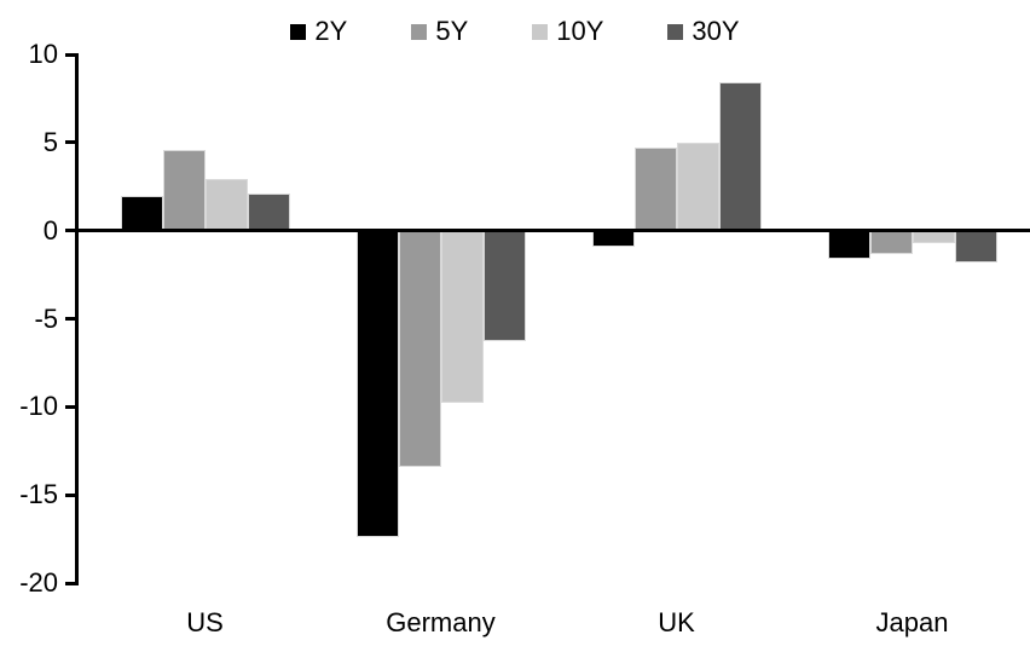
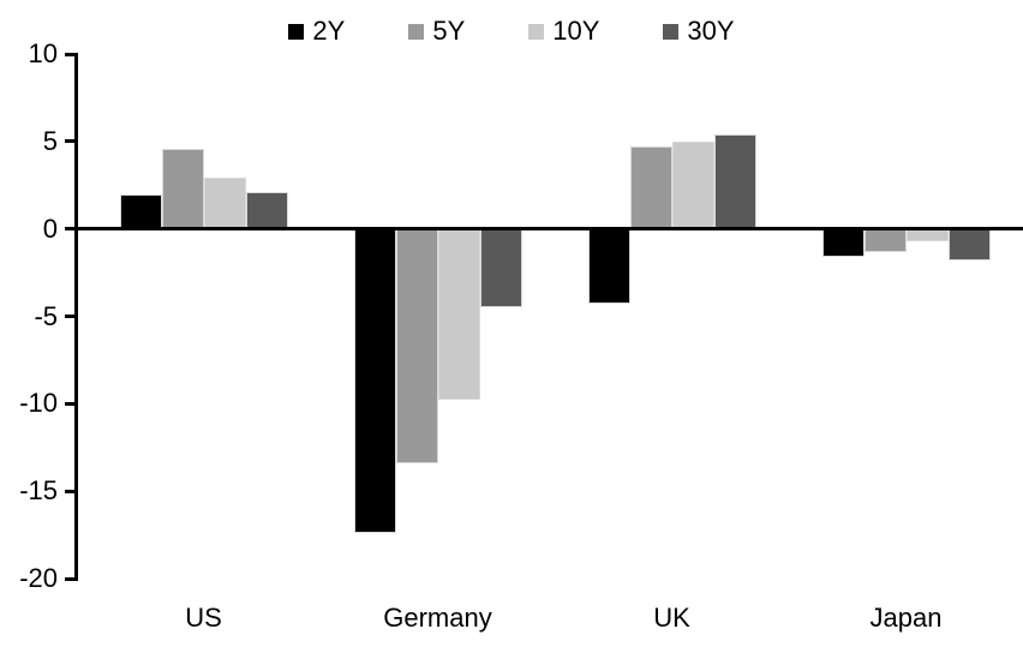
30Y/Germany: -6.3 -> -4.5
2Y/UK: -0.9 -> -4.3
30Y/UK: 8.4 -> 5.4
